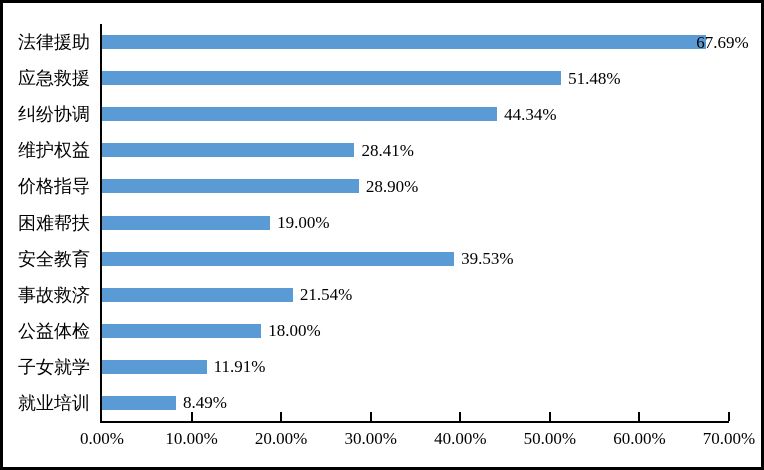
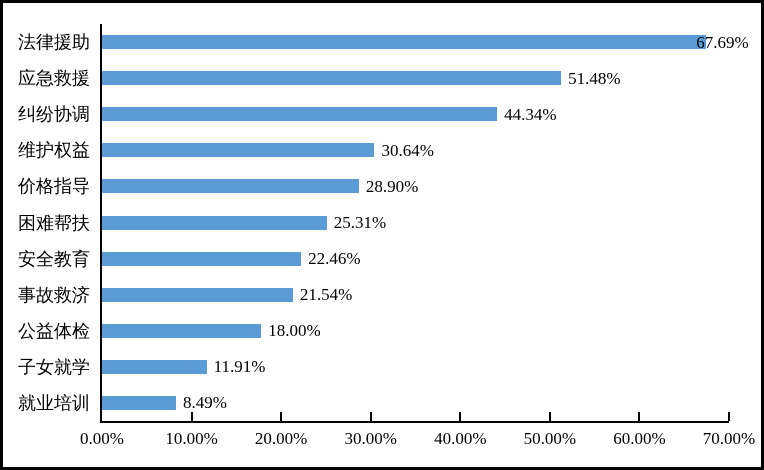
维护权益: 28.41% -> 30.64%
困难帮扶: 19.00% -> 25.31%
安全教育: 39.53% -> 22.46%
